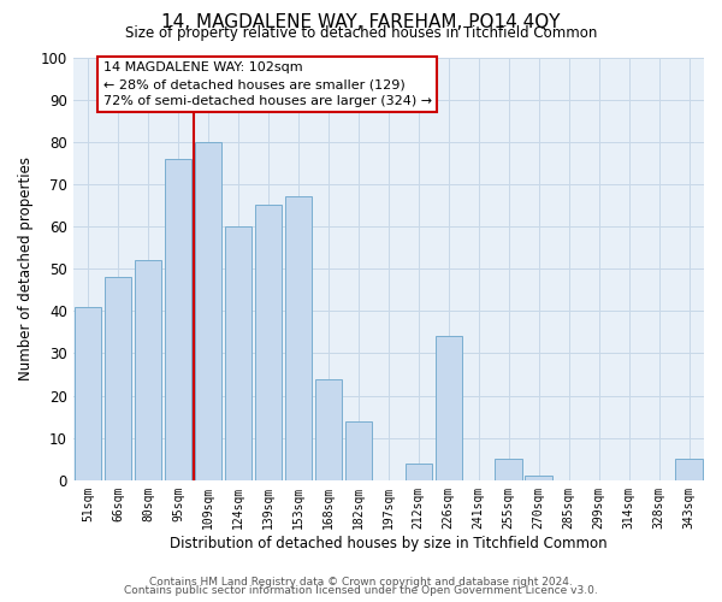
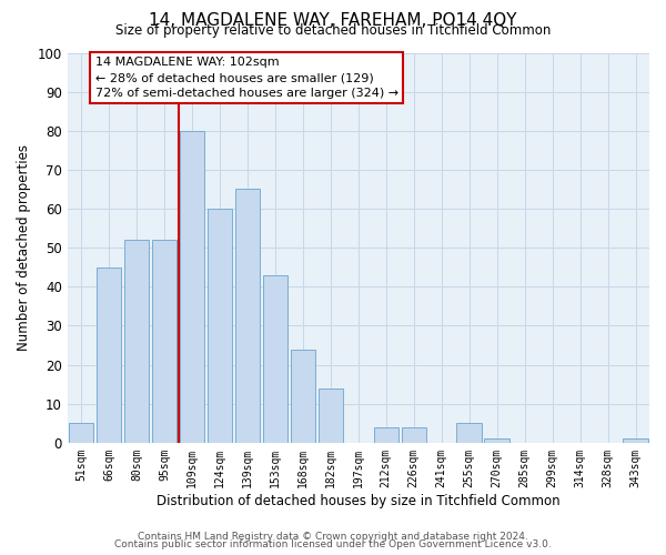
51sqm: 41 -> 5
66sqm: 48 -> 45
95sqm: 76 -> 52
153sqm: 67 -> 43
226sqm: 34 -> 4
343sqm: 5 -> 1
